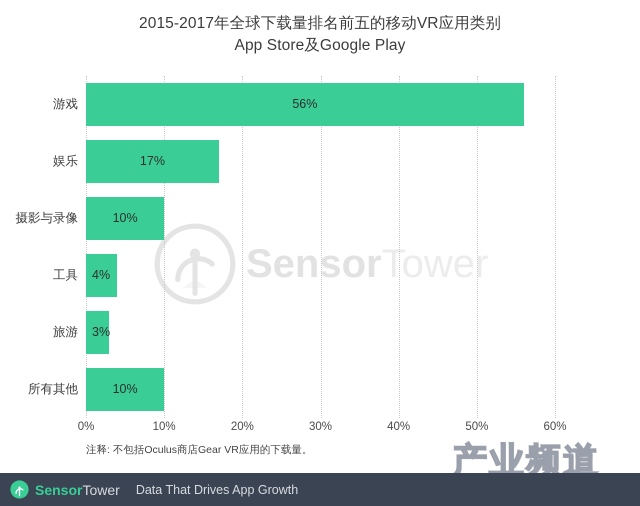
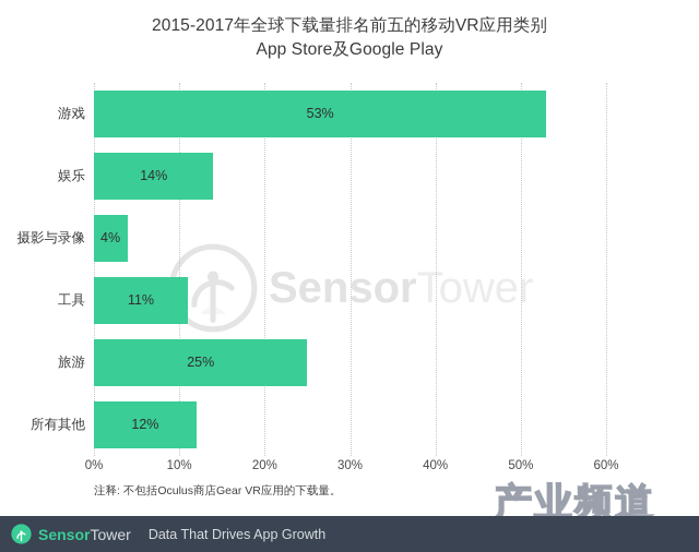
游戏: 56% -> 53%
娱乐: 17% -> 14%
摄影与录像: 10% -> 4%
工具: 4% -> 11%
旅游: 3% -> 25%
所有其他: 10% -> 12%
